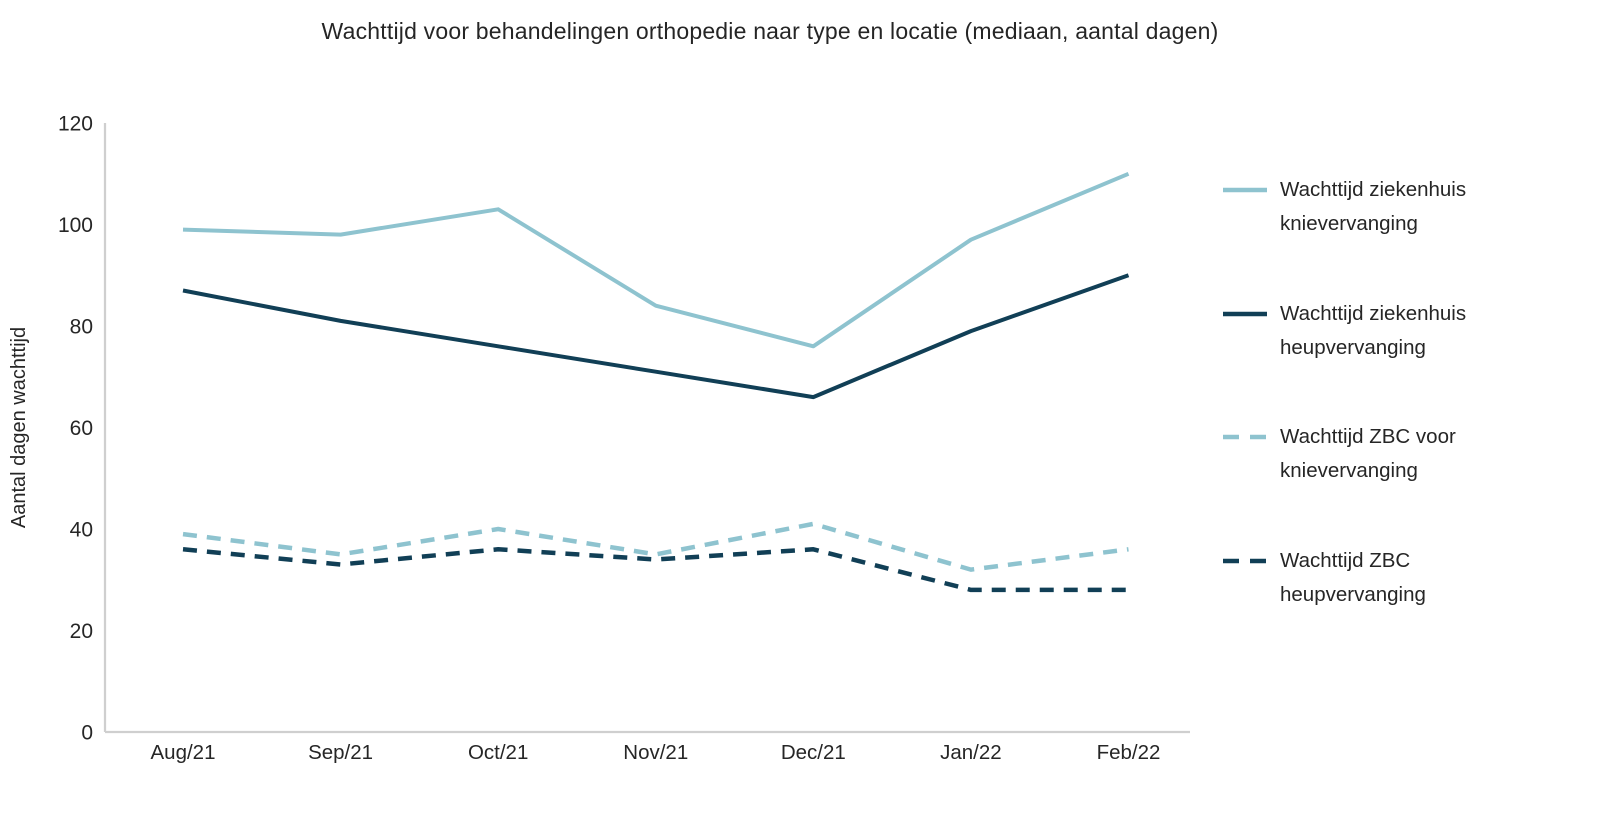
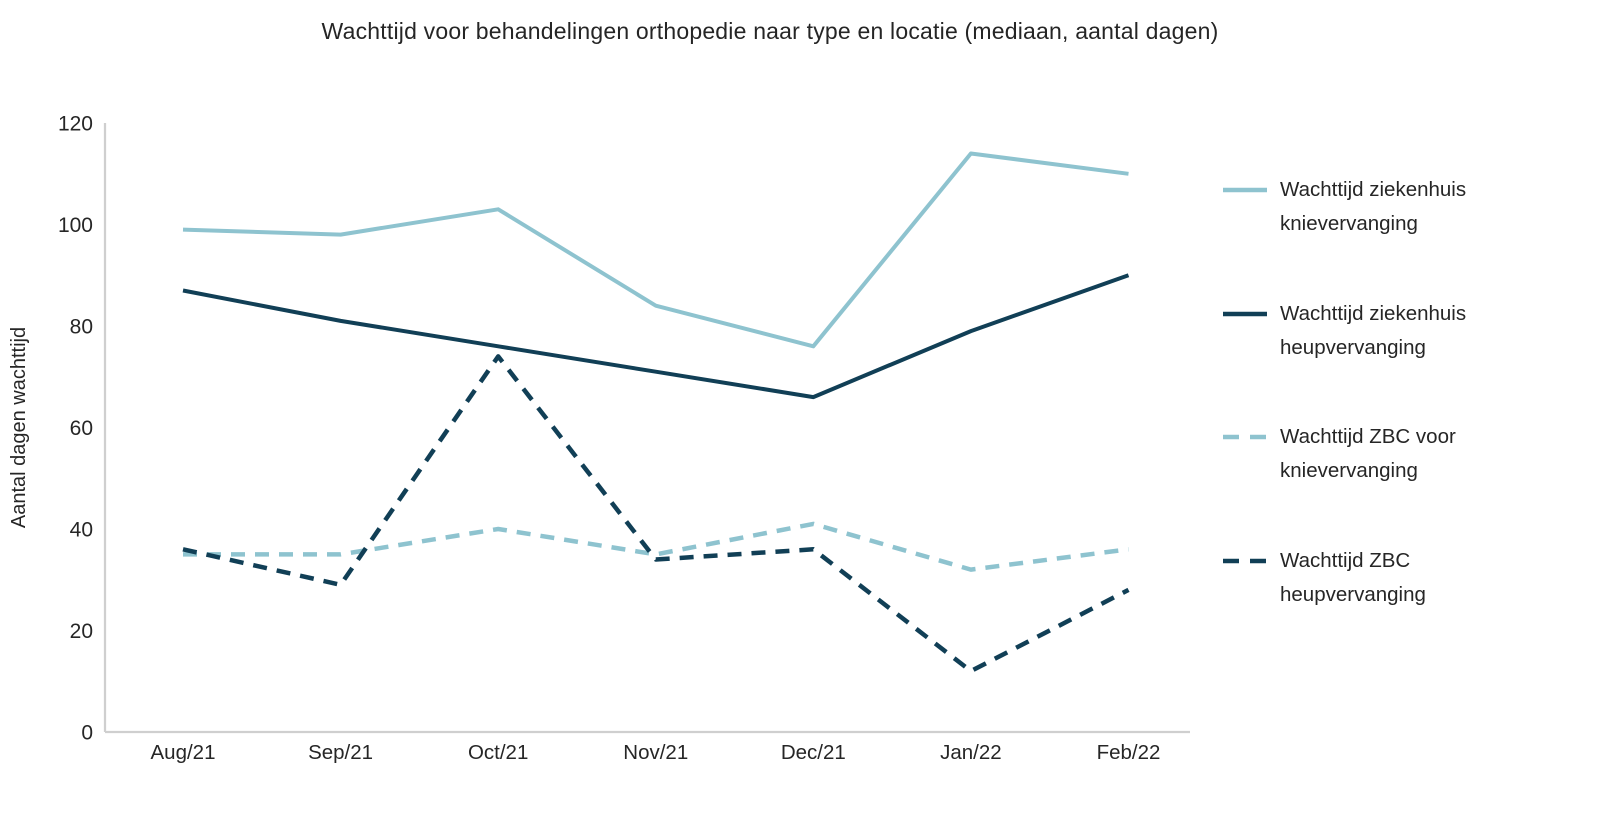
Wachttijd ZBC voor knievervanging/Aug/21: 39 -> 35
Wachttijd ZBC heupvervanging/Sep/21: 33 -> 29
Wachttijd ZBC heupvervanging/Oct/21: 36 -> 74
Wachttijd ziekenhuis knievervanging/Jan/22: 97 -> 114
Wachttijd ZBC heupvervanging/Jan/22: 28 -> 12
